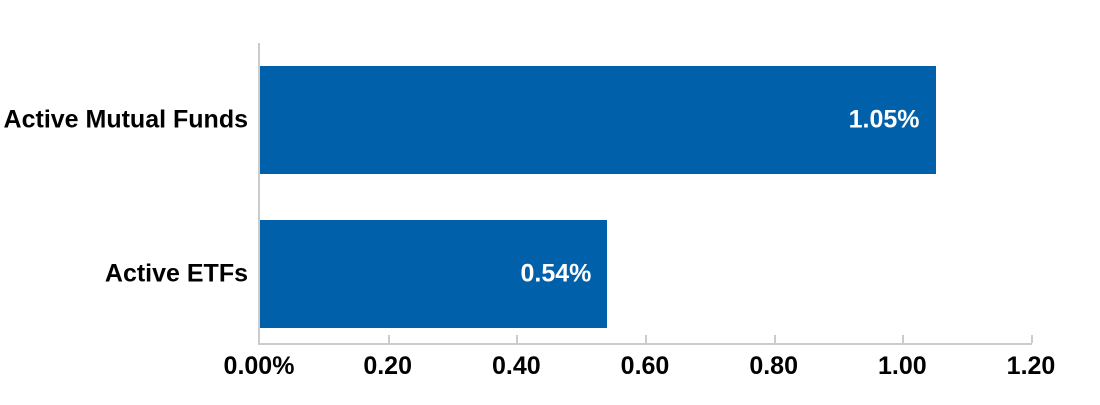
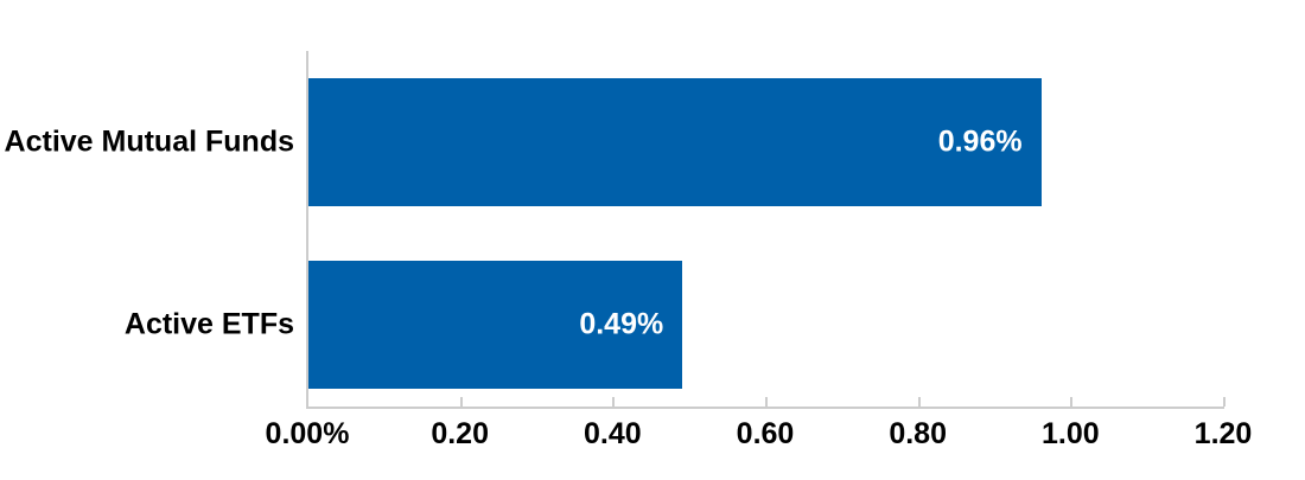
Active Mutual Funds: 1.05% -> 0.96%
Active ETFs: 0.54% -> 0.49%
